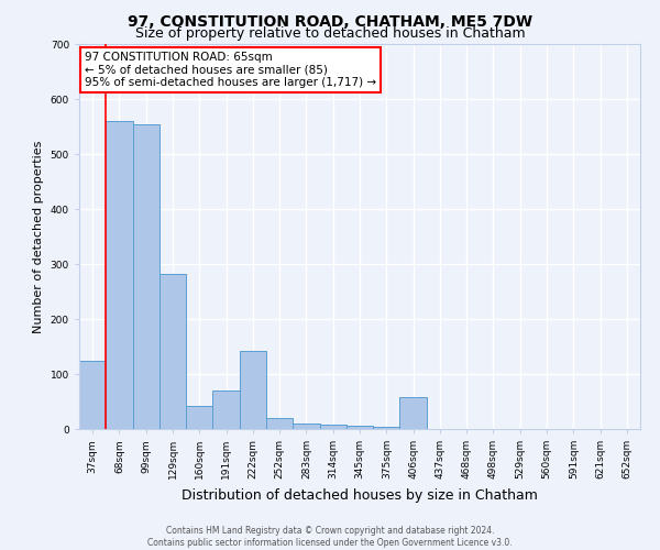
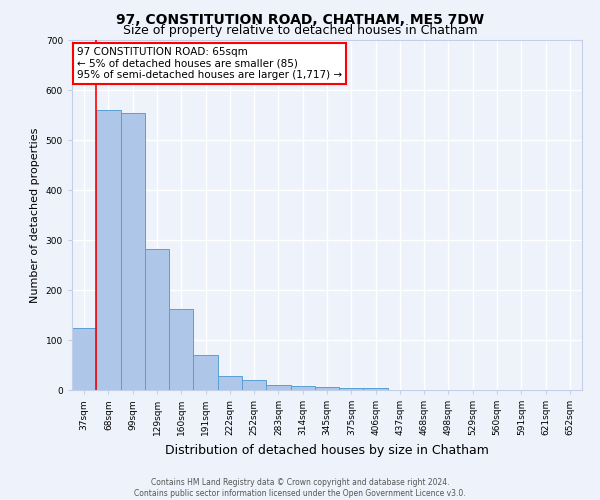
160sqm: 42 -> 163
222sqm: 142 -> 28
406sqm: 58 -> 4
